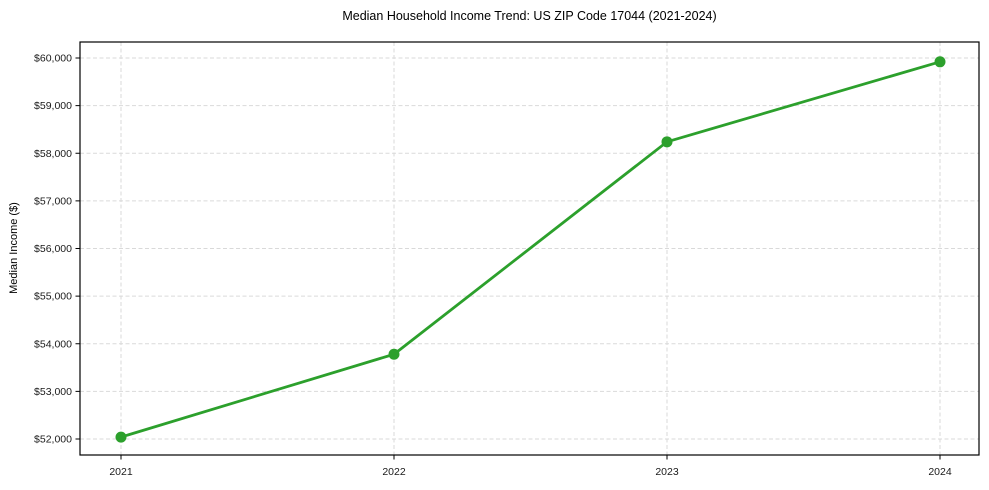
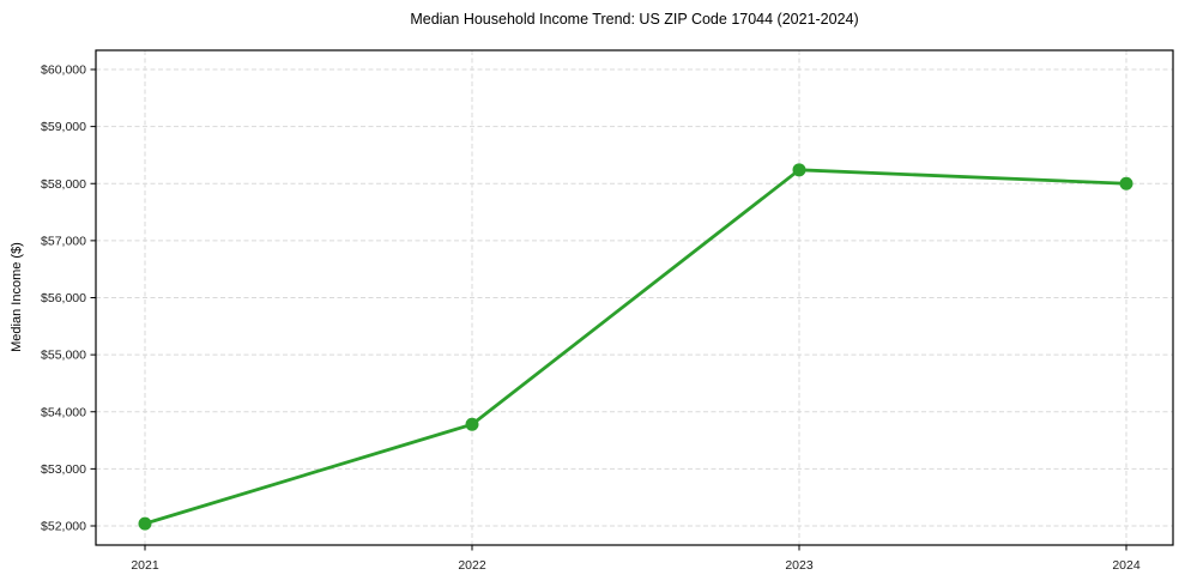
2024: $59900 -> $58000
